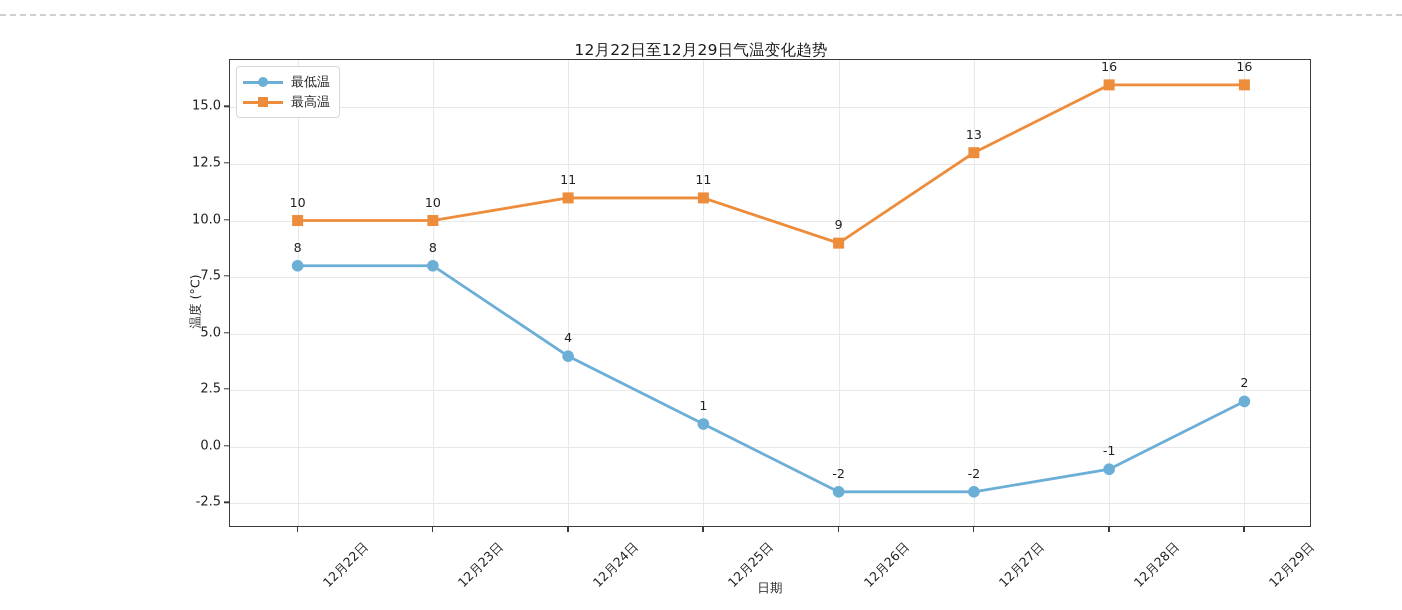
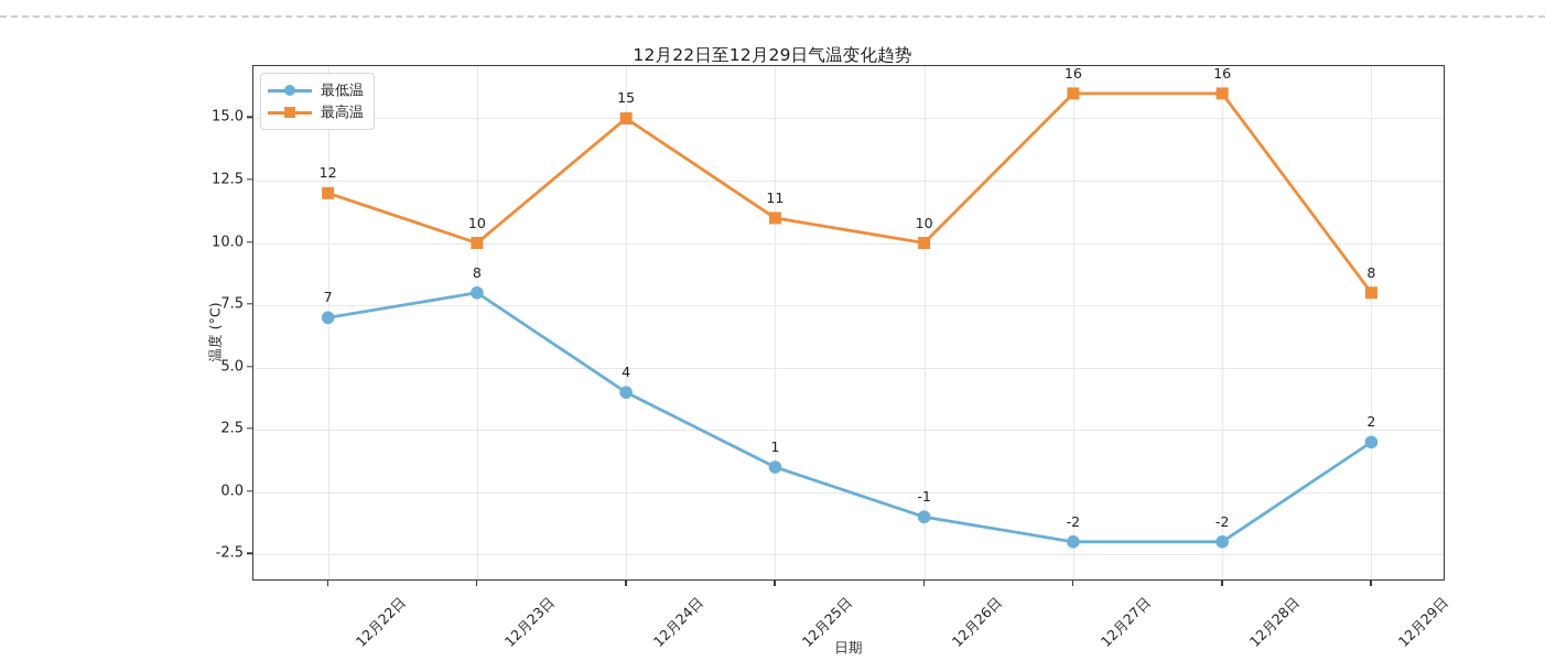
最低温/12月22日: 8 -> 7
最高温/12月22日: 10 -> 12
最高温/12月24日: 11 -> 15
最低温/12月26日: -2 -> -1
最高温/12月26日: 9 -> 10
最高温/12月27日: 13 -> 16
最低温/12月28日: -1 -> -2
最高温/12月29日: 16 -> 8
